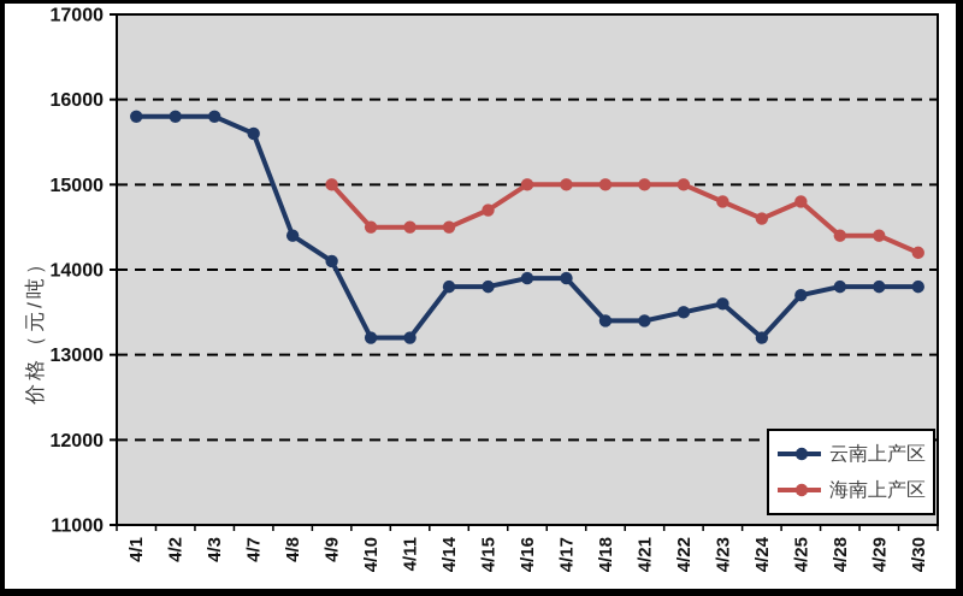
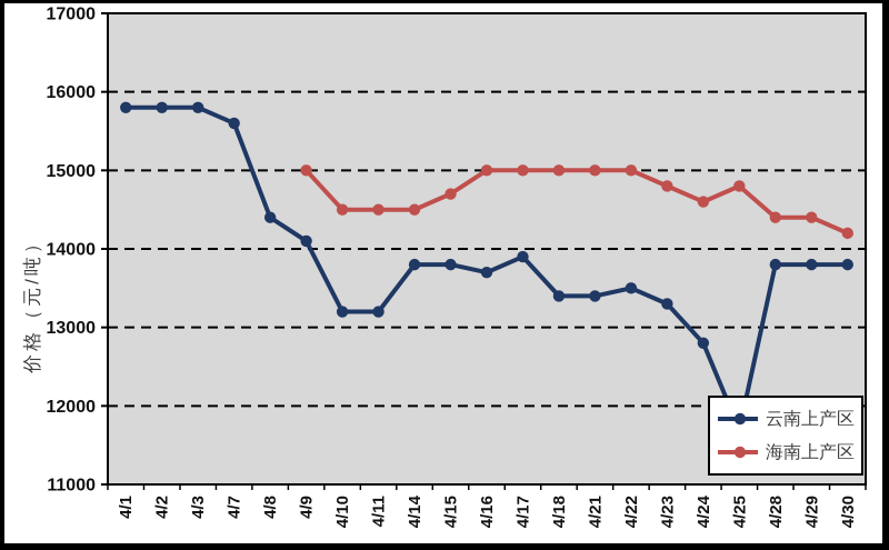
云南上产区/4/16: 13900 -> 13700
云南上产区/4/23: 13600 -> 13300
云南上产区/4/24: 13200 -> 12800
云南上产区/4/25: 13700 -> 11700
